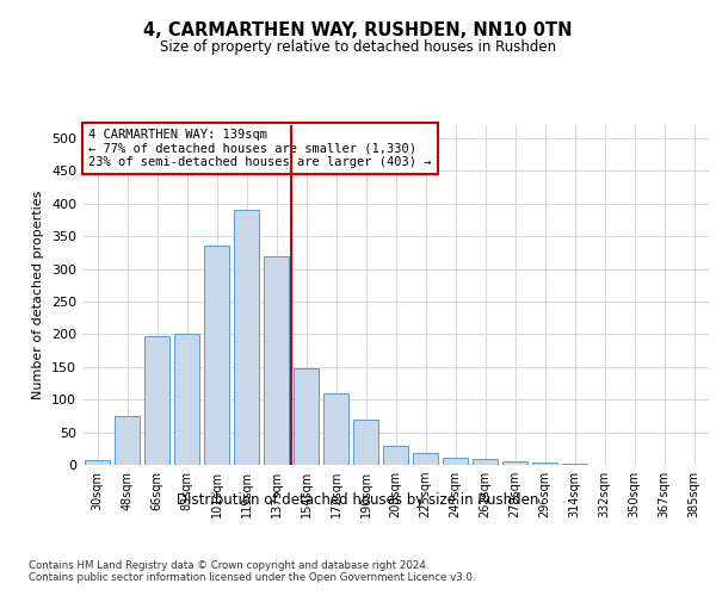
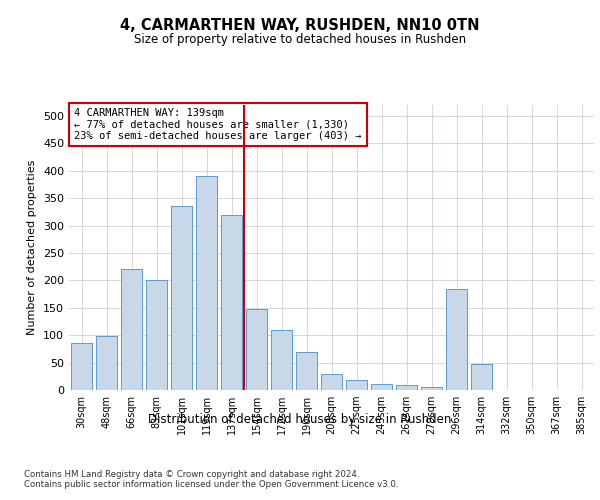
30sqm: 8 -> 86
48sqm: 75 -> 98
66sqm: 197 -> 220
296sqm: 3 -> 184
314sqm: 1 -> 48
